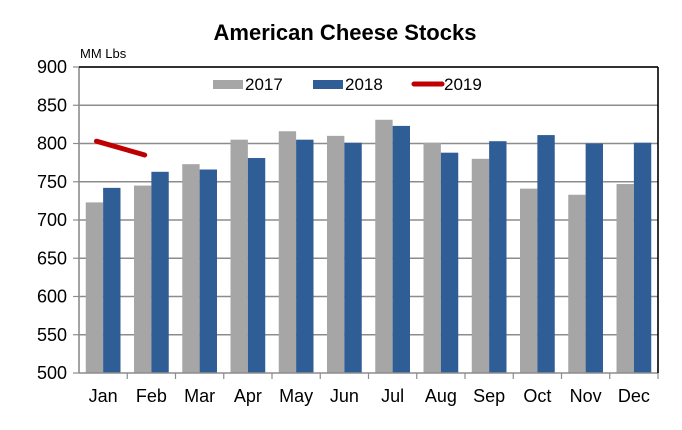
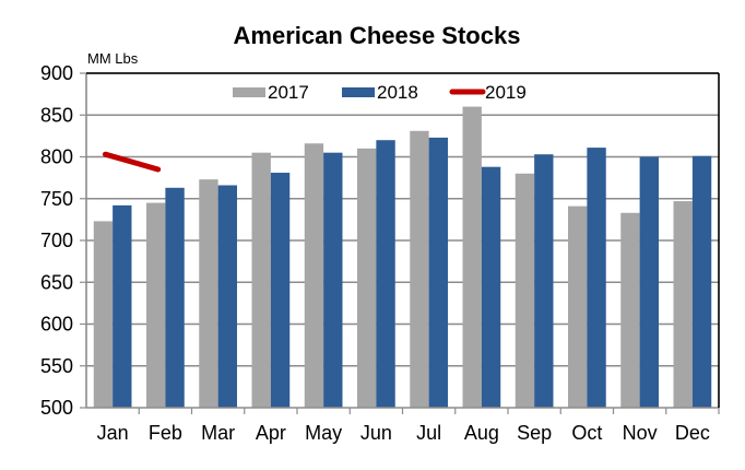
2018/Jun: 800 -> 820
2017/Aug: 800 -> 860
